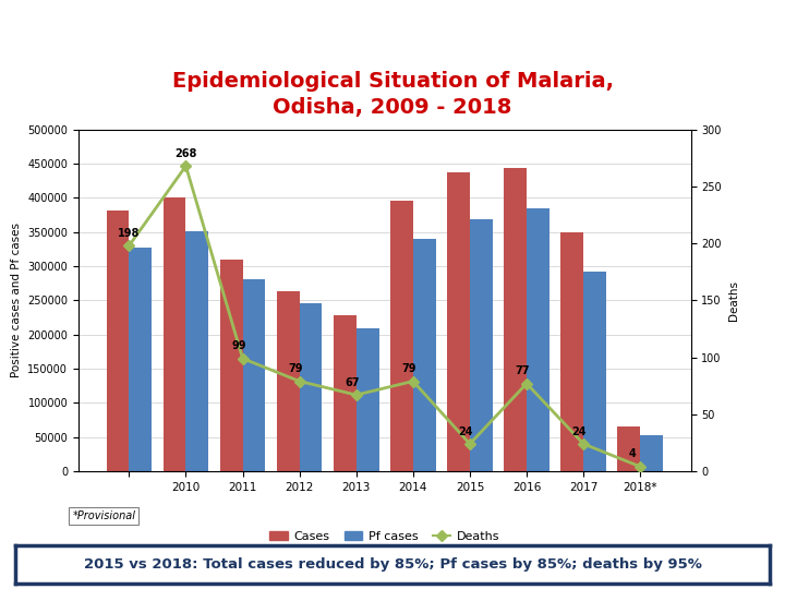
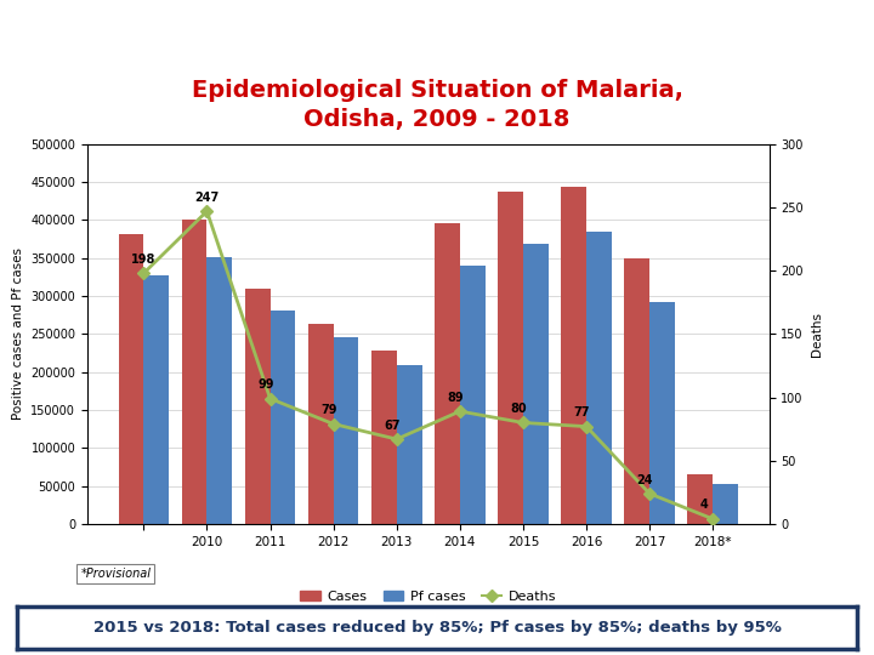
Deaths/2010: 268 -> 247
Deaths/2014: 79 -> 89
Deaths/2015: 24 -> 80
